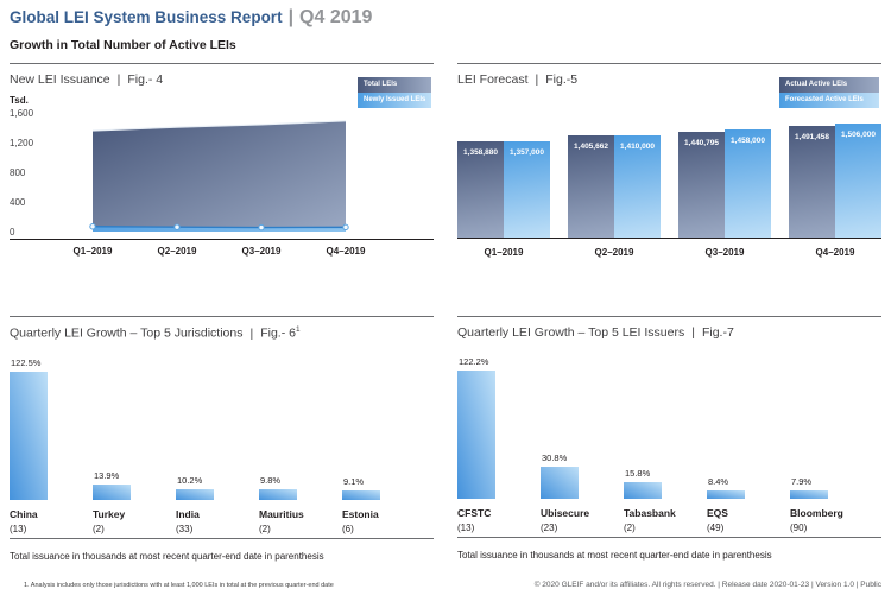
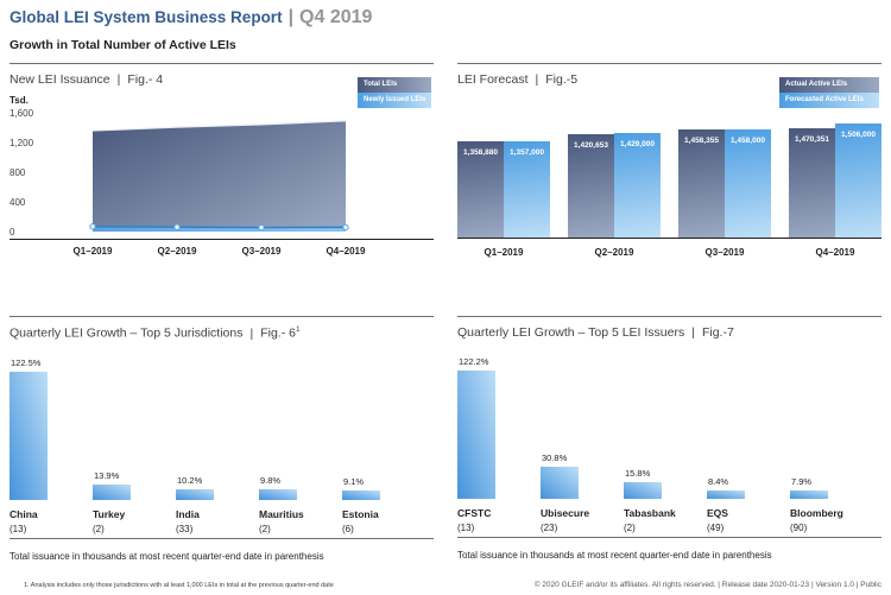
LEI Forecast/Actual Active LEIs/Q2–2019: 1,405,662 -> 1,420,653
LEI Forecast/Forecasted Active LEIs/Q2–2019: 1,410,000 -> 1,429,000
LEI Forecast/Actual Active LEIs/Q3–2019: 1,440,795 -> 1,458,355
LEI Forecast/Actual Active LEIs/Q4–2019: 1,491,458 -> 1,470,351
